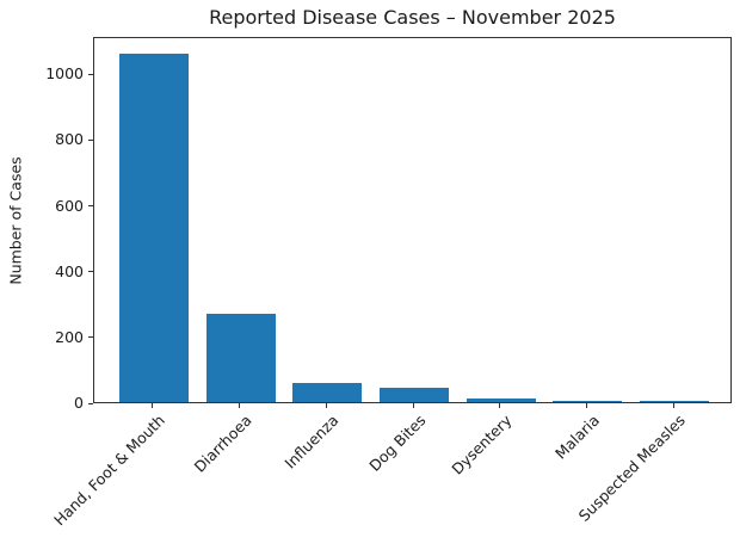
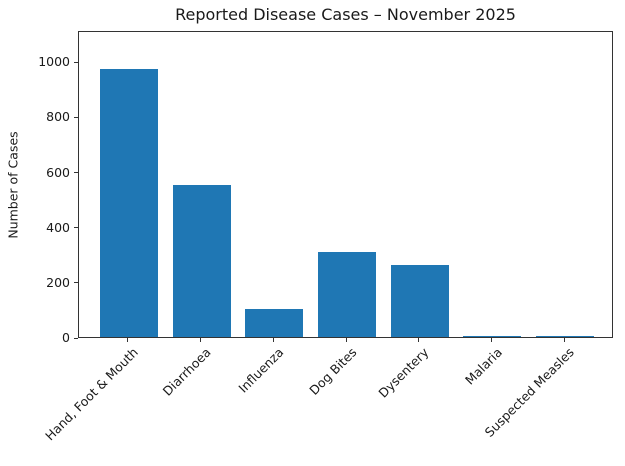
Hand, Foot & Mouth: 1060 -> 970
Diarrhoea: 270 -> 550
Influenza: 60 -> 100
Dog Bites: 40 -> 310
Dysentery: 10 -> 260
